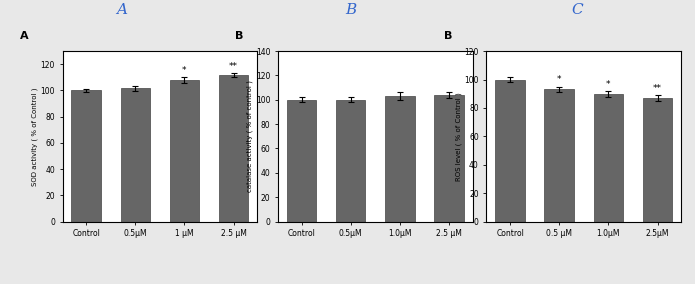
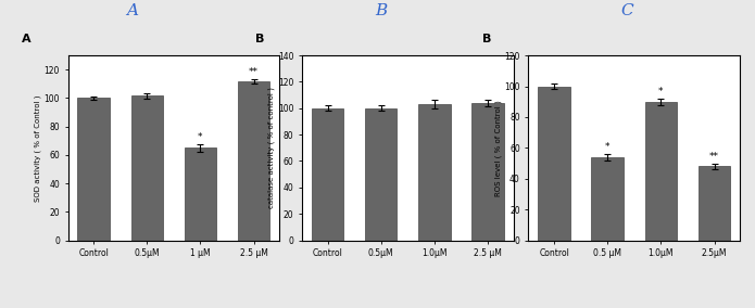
1 μM: 108 -> 65
0.5 μM: 93 -> 54
2.5μM: 87 -> 48
